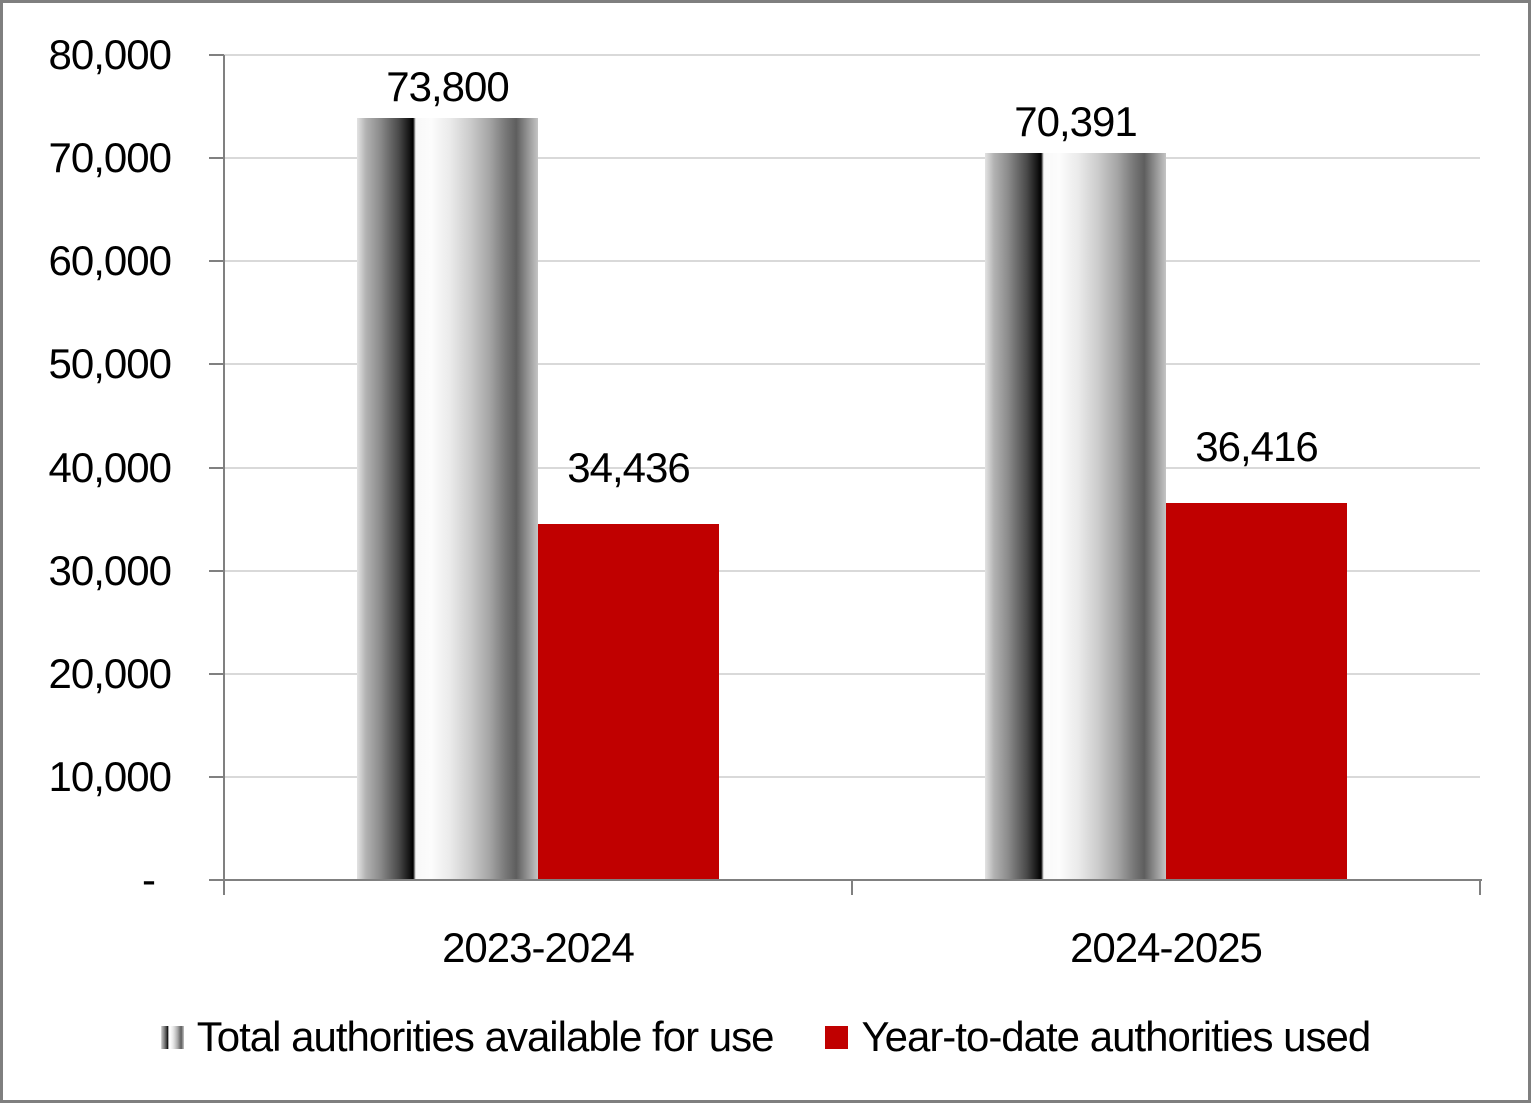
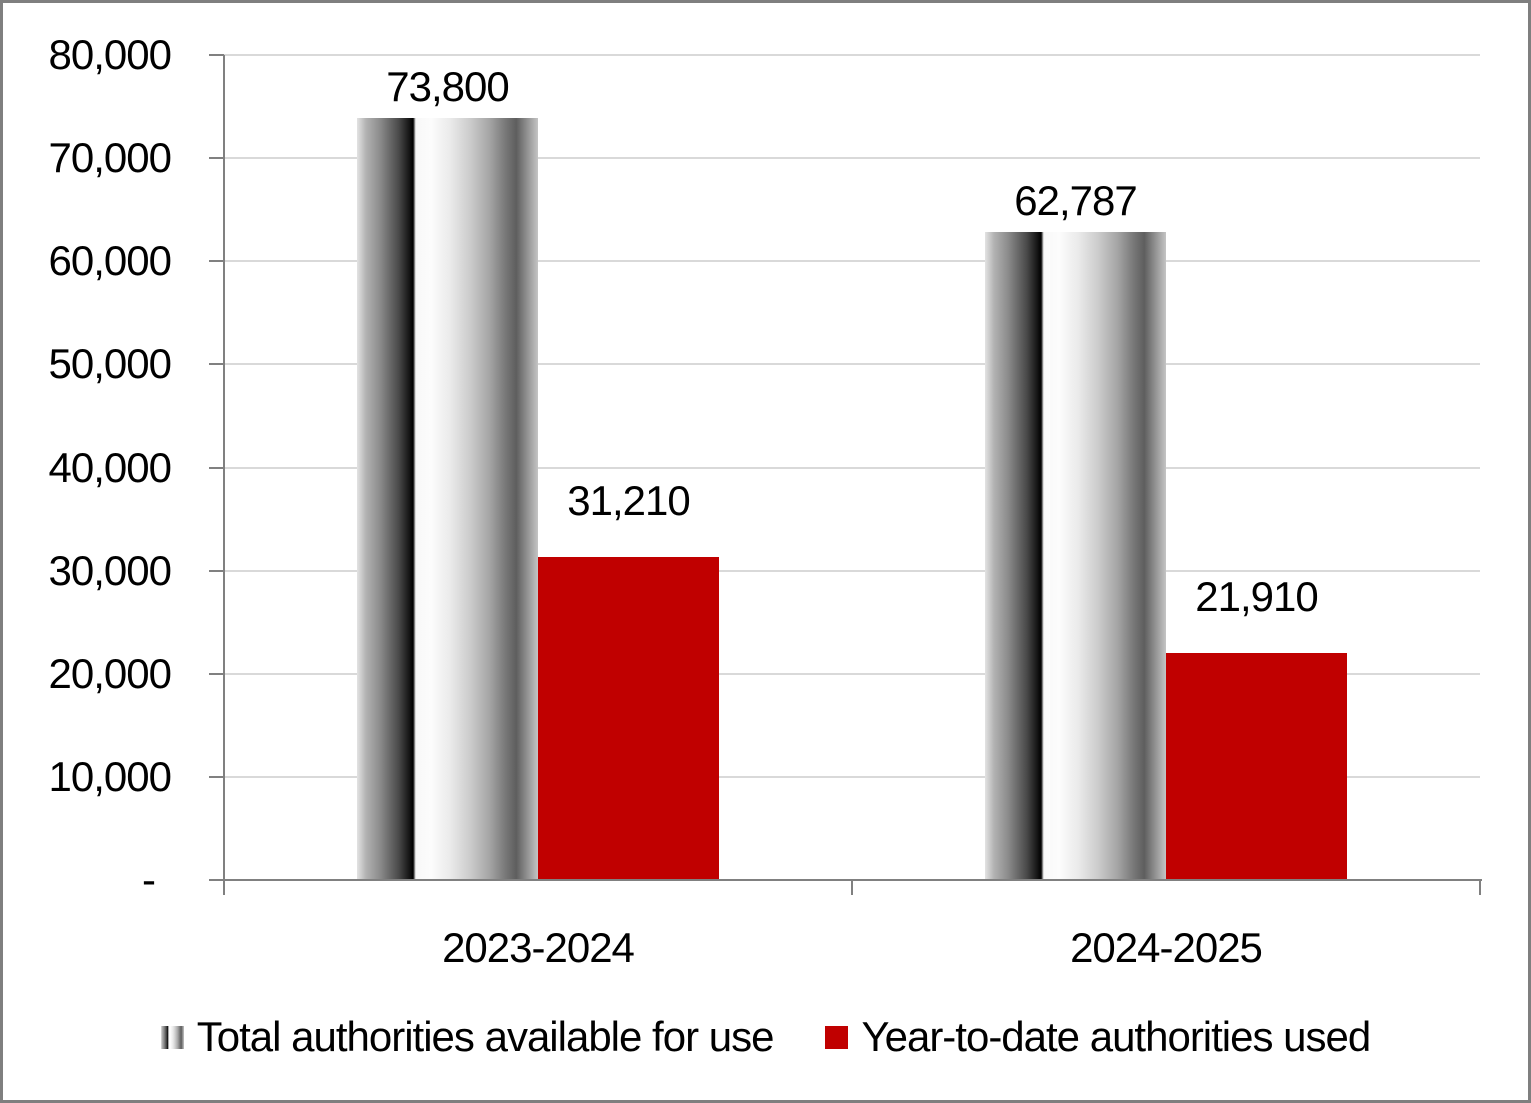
Year-to-date authorities used/2023-2024: 34,436 -> 31,210
Total authorities available for use/2024-2025: 70,391 -> 62,787
Year-to-date authorities used/2024-2025: 36,416 -> 21,910
